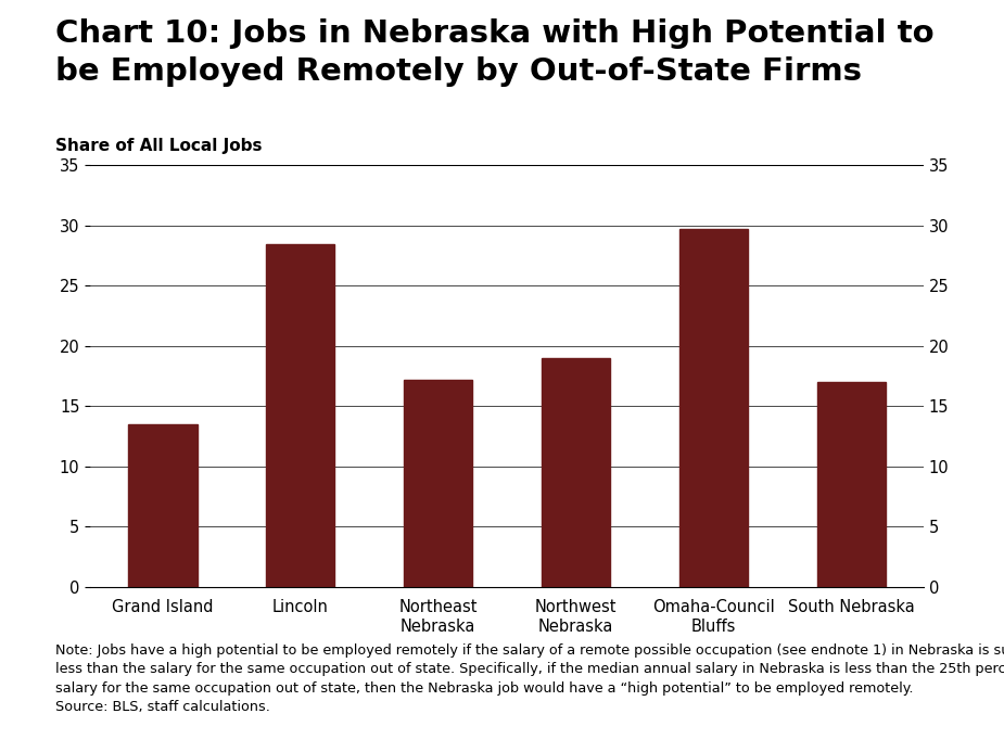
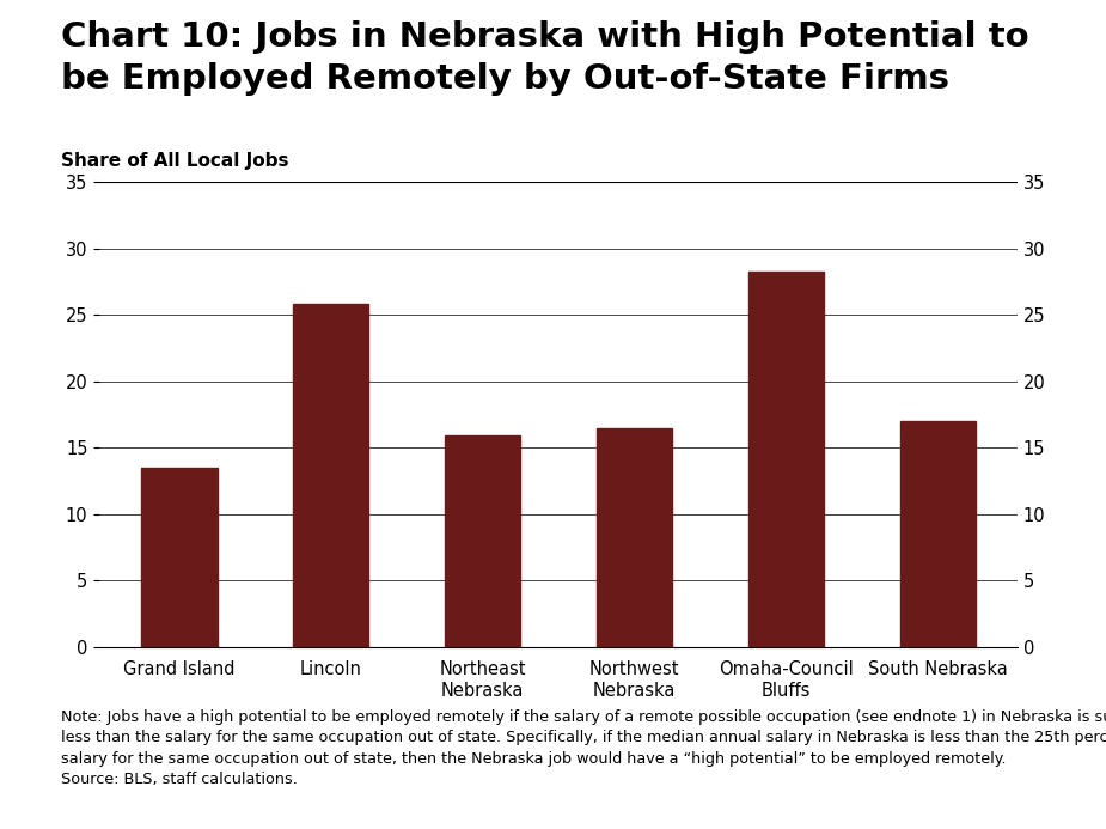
Lincoln: 28.5 -> 25.8
Northeast Nebraska: 17.2 -> 15.9
Northwest Nebraska: 19.0 -> 16.5
Omaha-Council Bluffs: 29.7 -> 28.3
